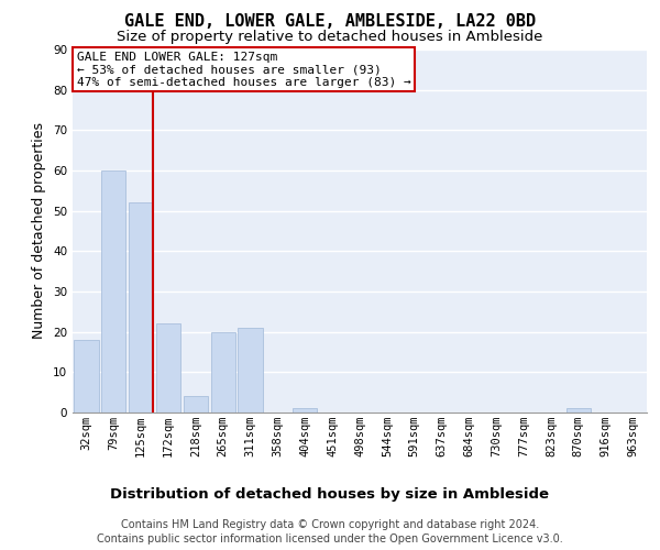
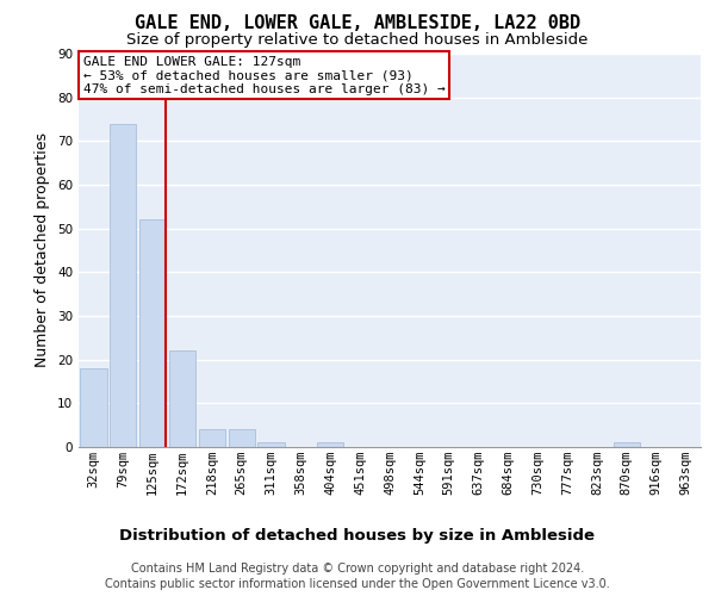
79sqm: 60 -> 74
265sqm: 20 -> 4
311sqm: 21 -> 1
